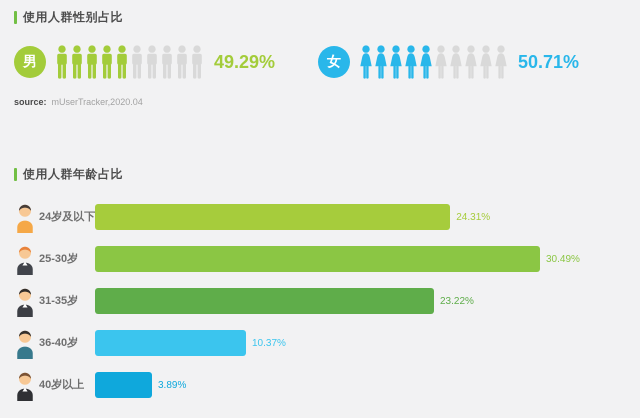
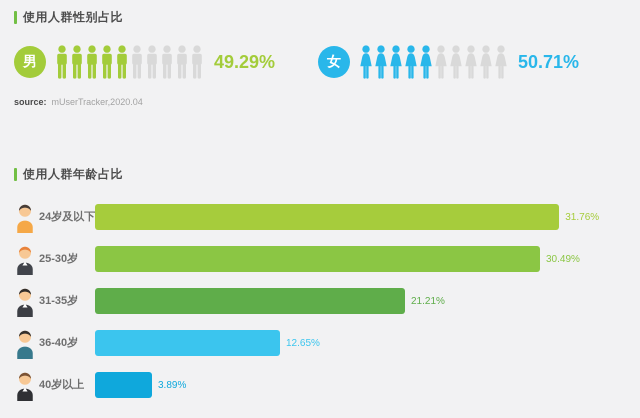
使用人群年龄占比/24岁及以下: 24.31% -> 31.76%
使用人群年龄占比/31-35岁: 23.22% -> 21.21%
使用人群年龄占比/36-40岁: 10.37% -> 12.65%
